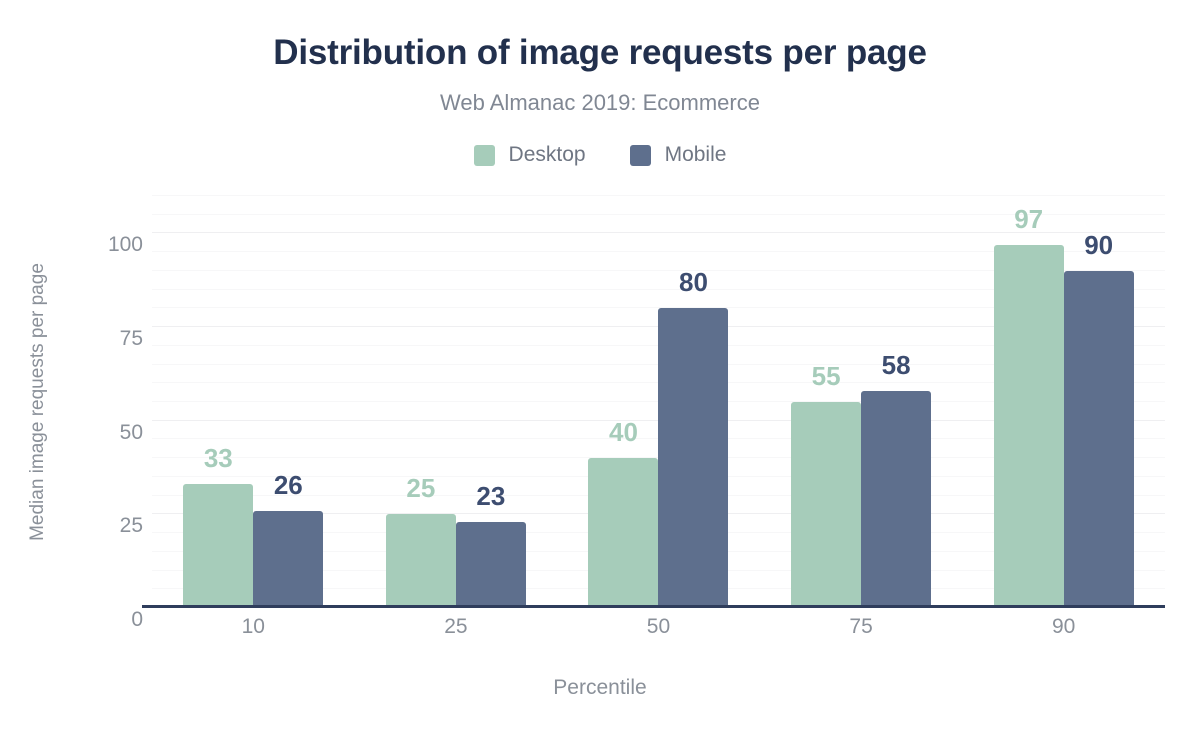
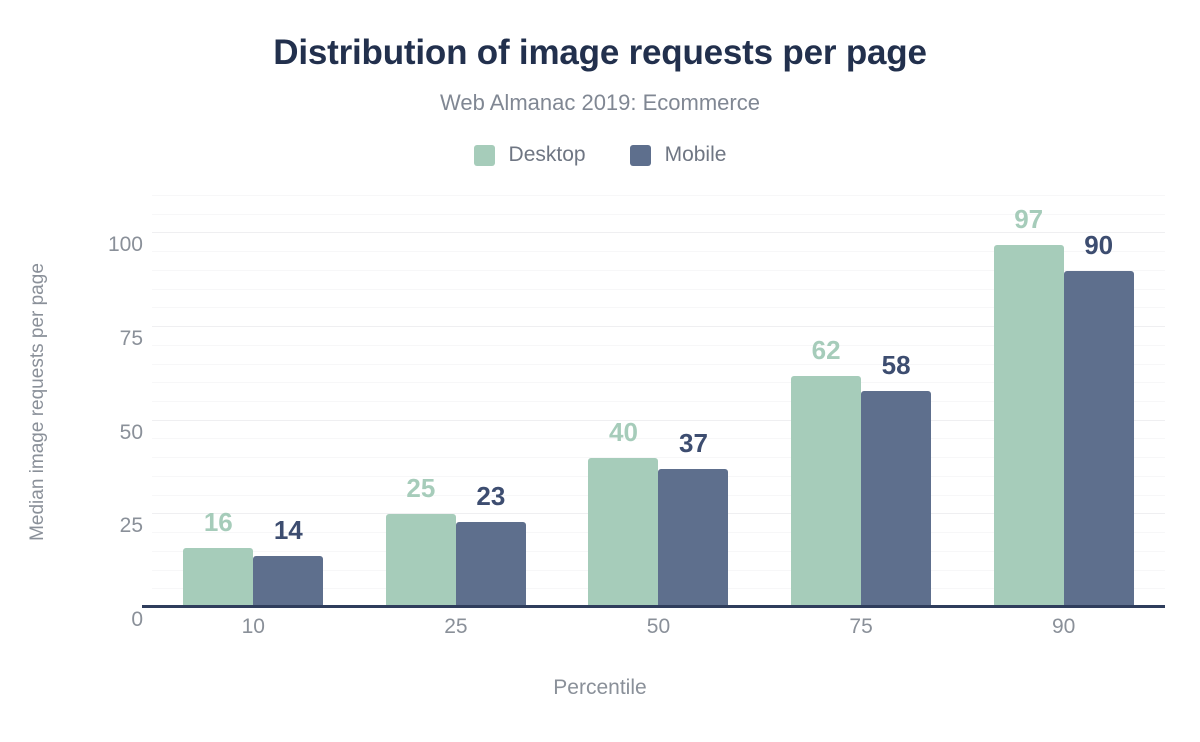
Desktop/10: 33 -> 16
Mobile/10: 26 -> 14
Mobile/50: 80 -> 37
Desktop/75: 55 -> 62
